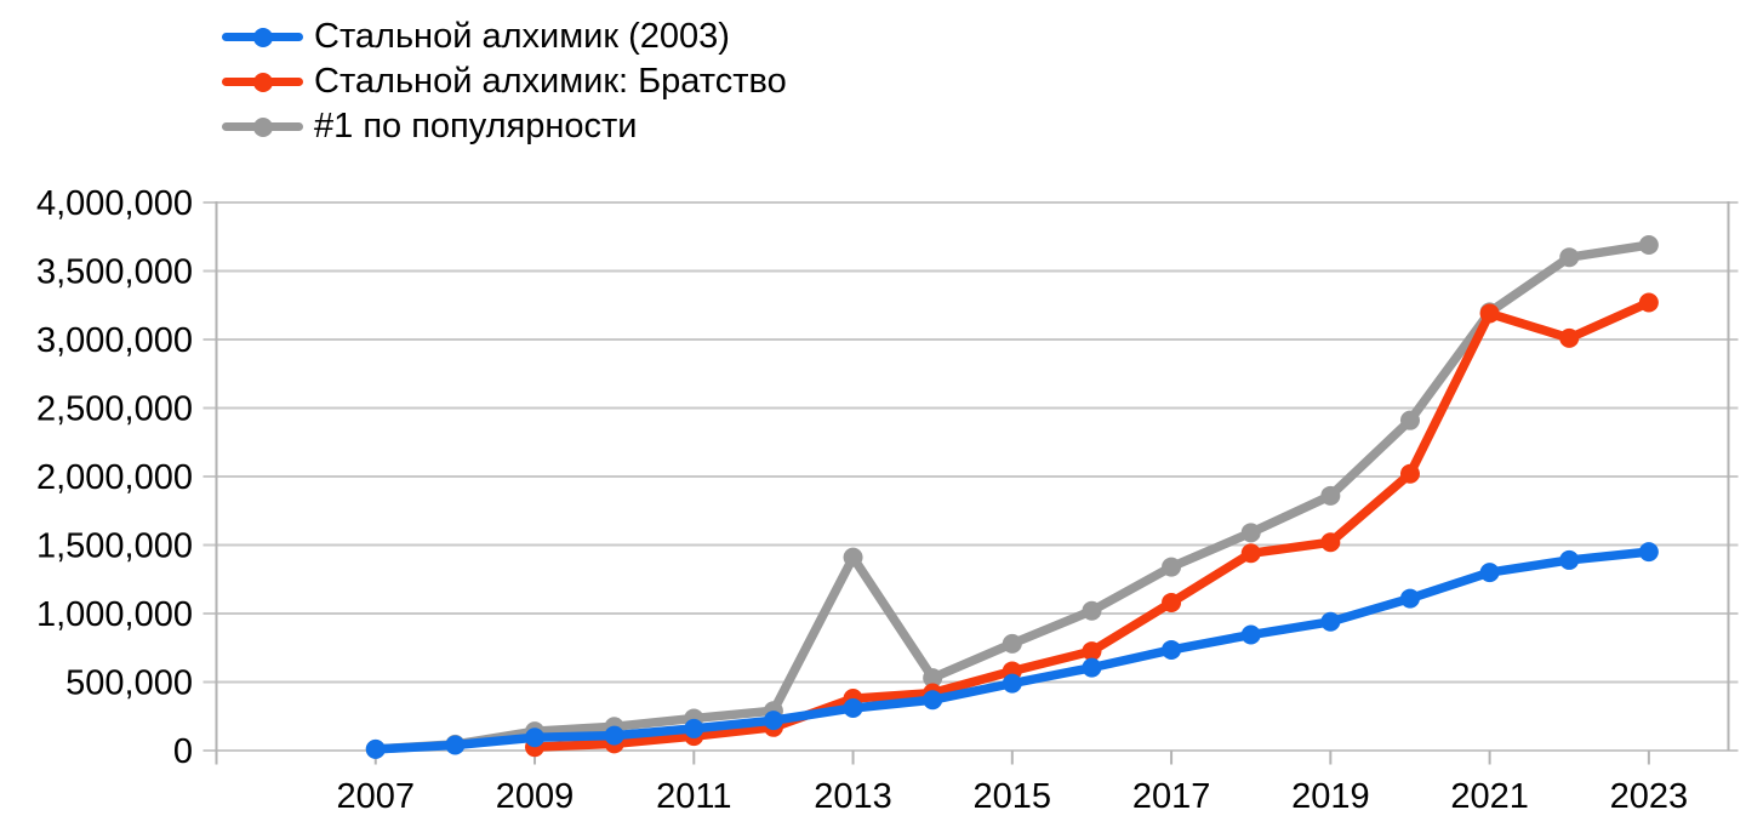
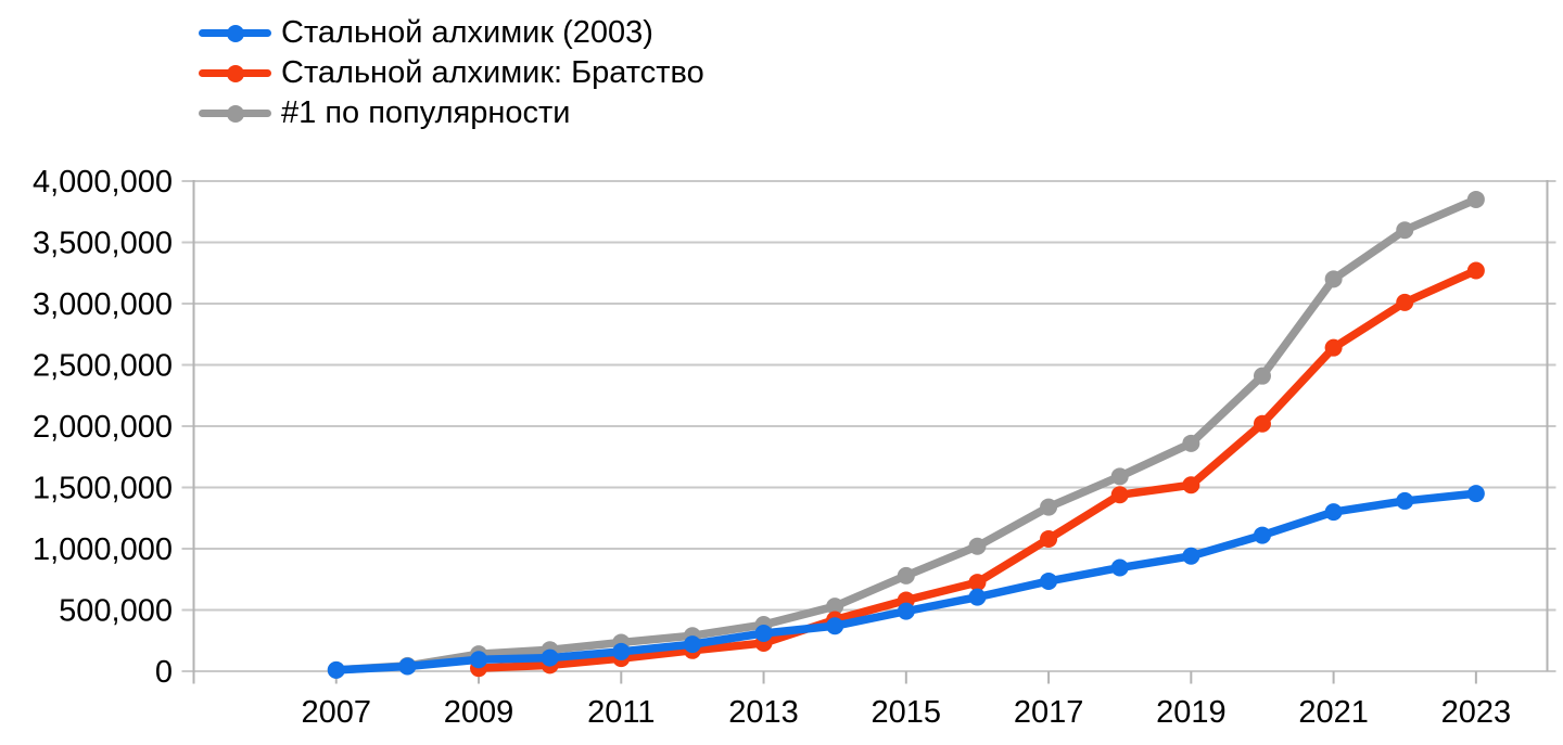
Стальной алхимик: Братство/2013: 380000 -> 230000
#1 по популярности/2013: 1410000 -> 380000
Стальной алхимик: Братство/2021: 3190000 -> 2640000
#1 по популярности/2023: 3690000 -> 3850000
